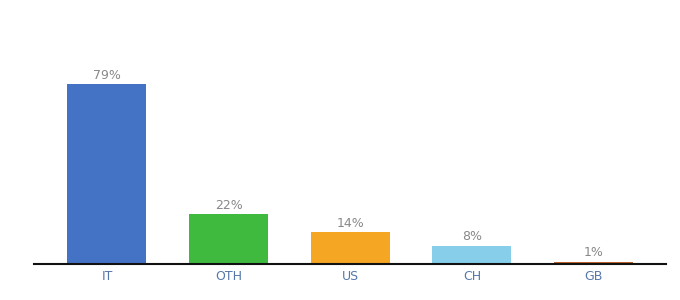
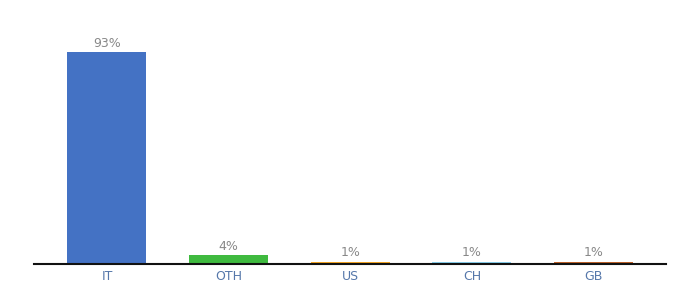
IT: 79% -> 93%
OTH: 22% -> 4%
US: 14% -> 1%
CH: 8% -> 1%
